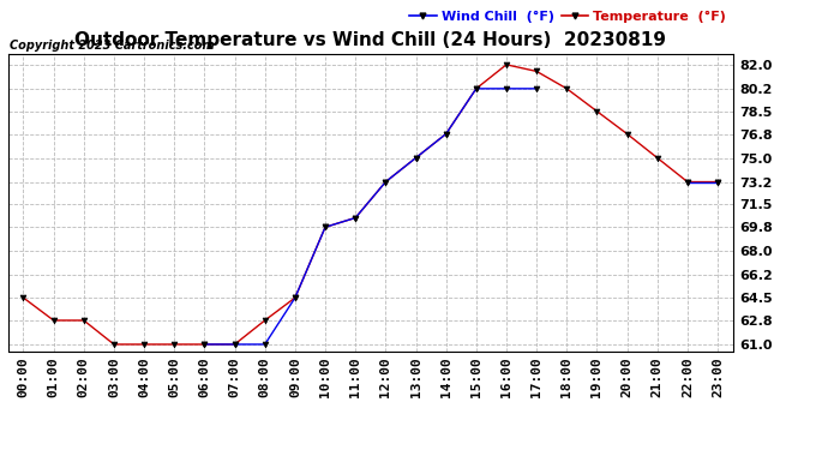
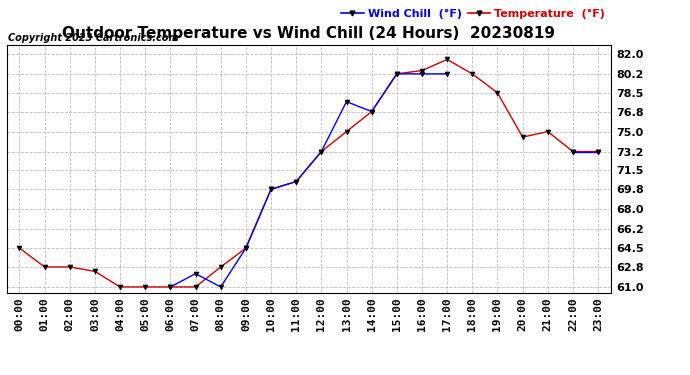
Temperature (°F)/03:00: 61.0 -> 62.4
Wind Chill (°F)/07:00: 61.0 -> 62.2
Wind Chill (°F)/13:00: 75.0 -> 77.7
Temperature (°F)/16:00: 82.0 -> 80.5
Temperature (°F)/20:00: 76.8 -> 74.5
